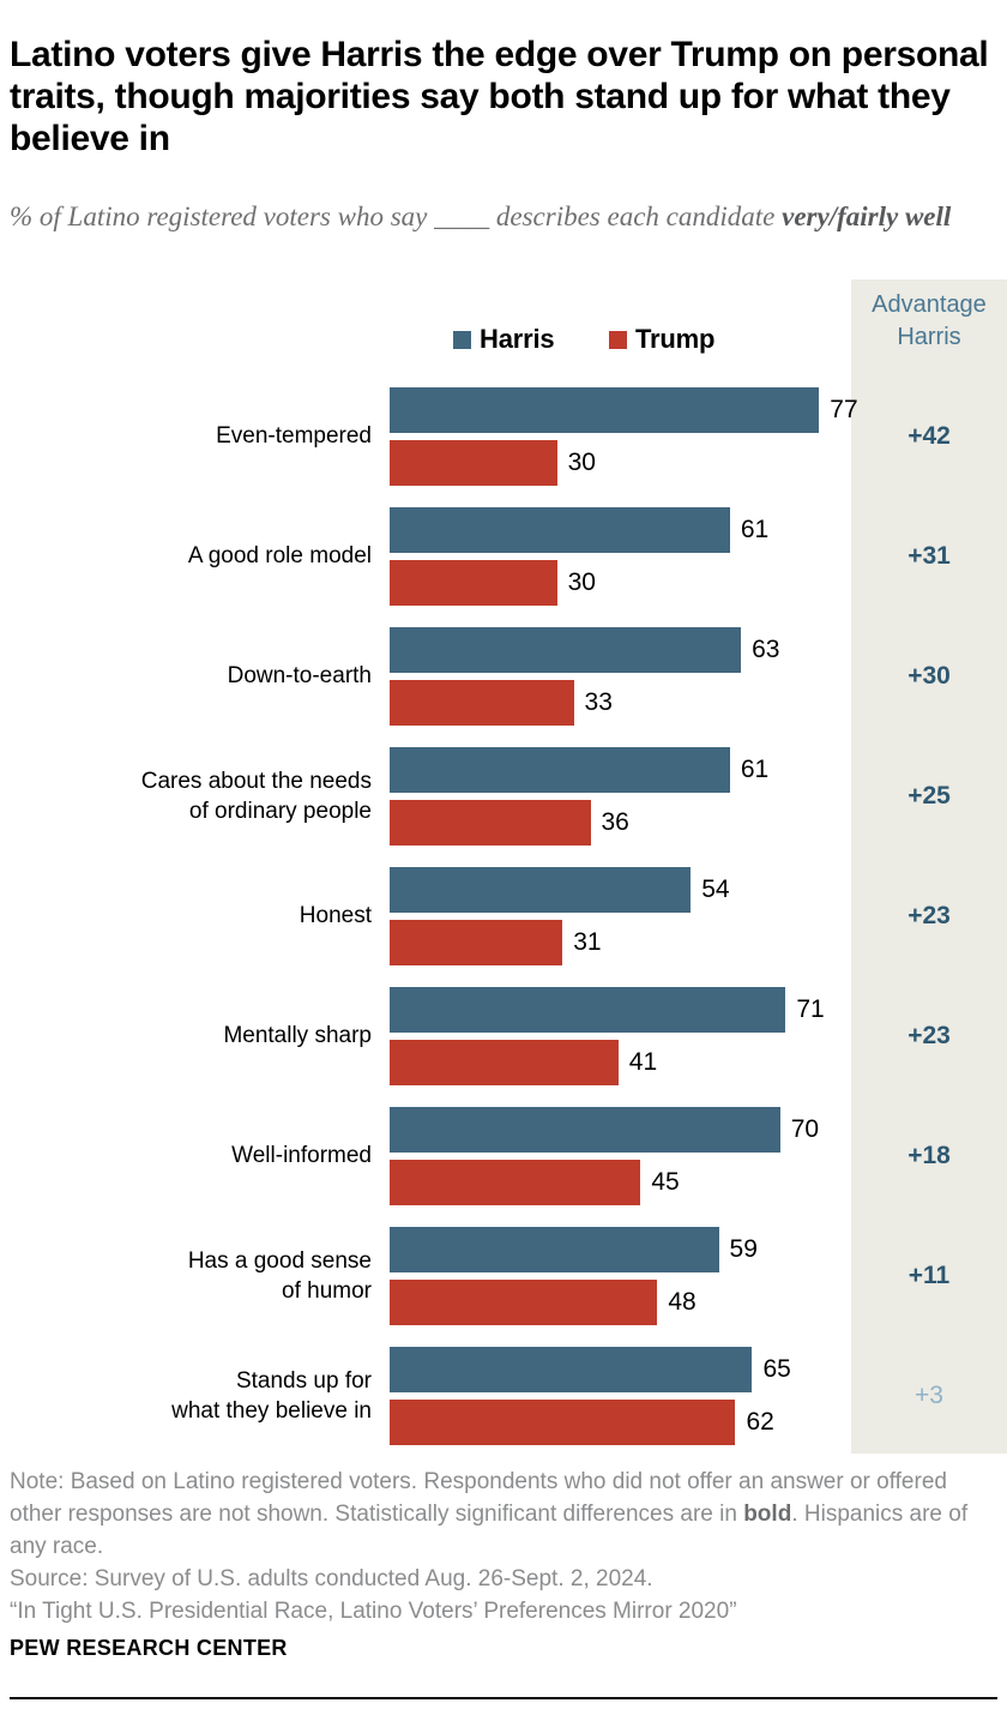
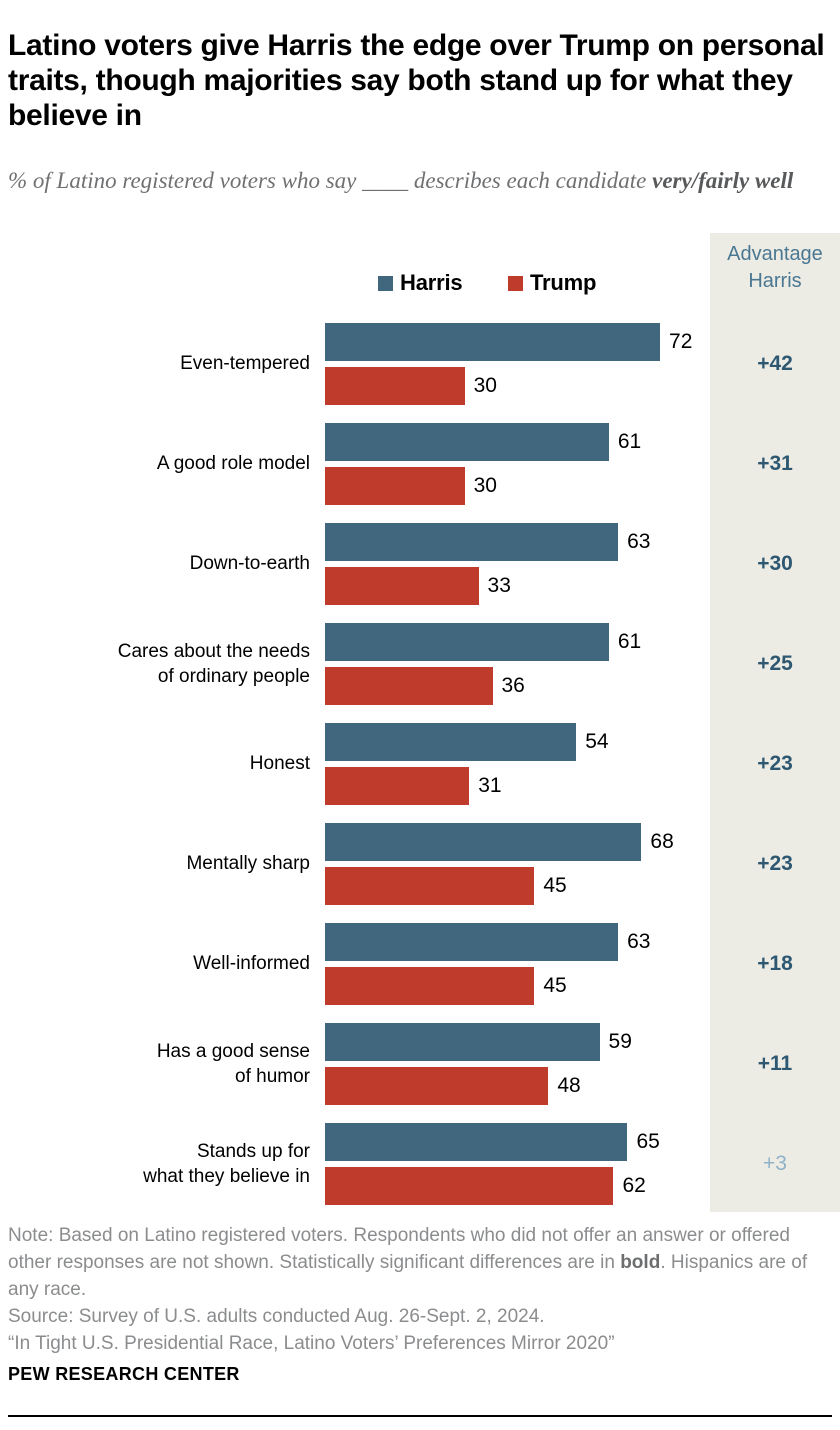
Harris/Even-tempered: 77 -> 72
Harris/Mentally sharp: 71 -> 68
Trump/Mentally sharp: 41 -> 45
Harris/Well-informed: 70 -> 63
